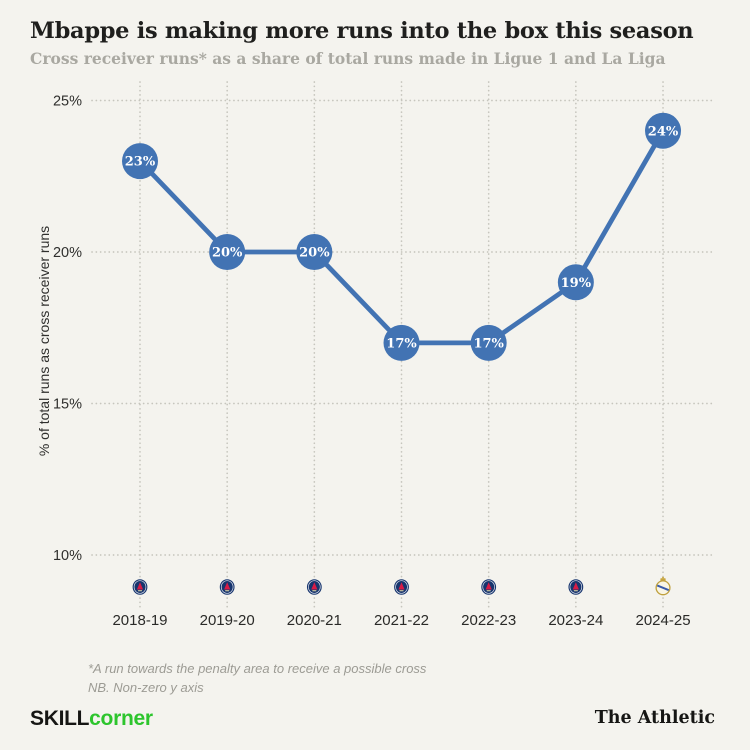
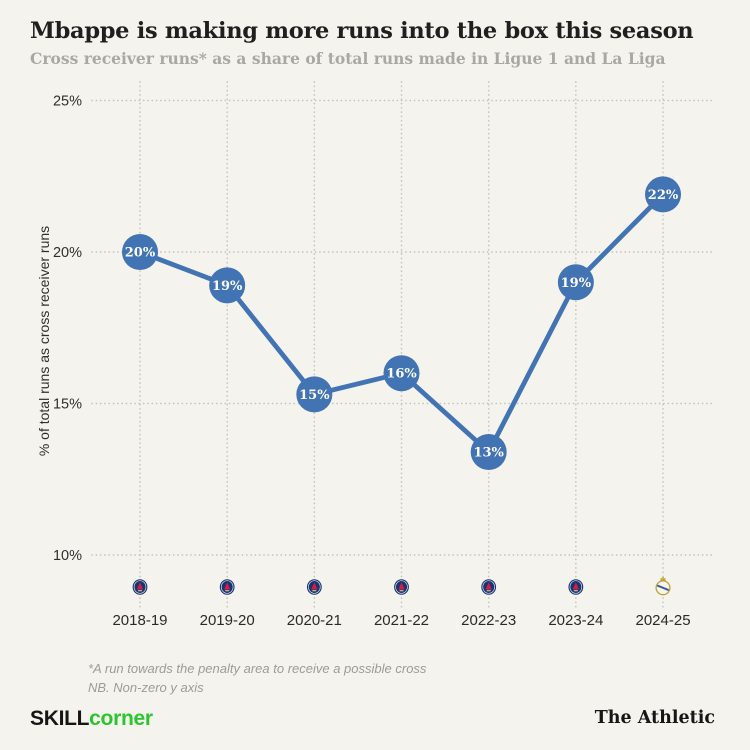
2018-19: 23% -> 20%
2019-20: 20% -> 19%
2020-21: 20% -> 15%
2021-22: 17% -> 16%
2022-23: 17% -> 13%
2024-25: 24% -> 22%
